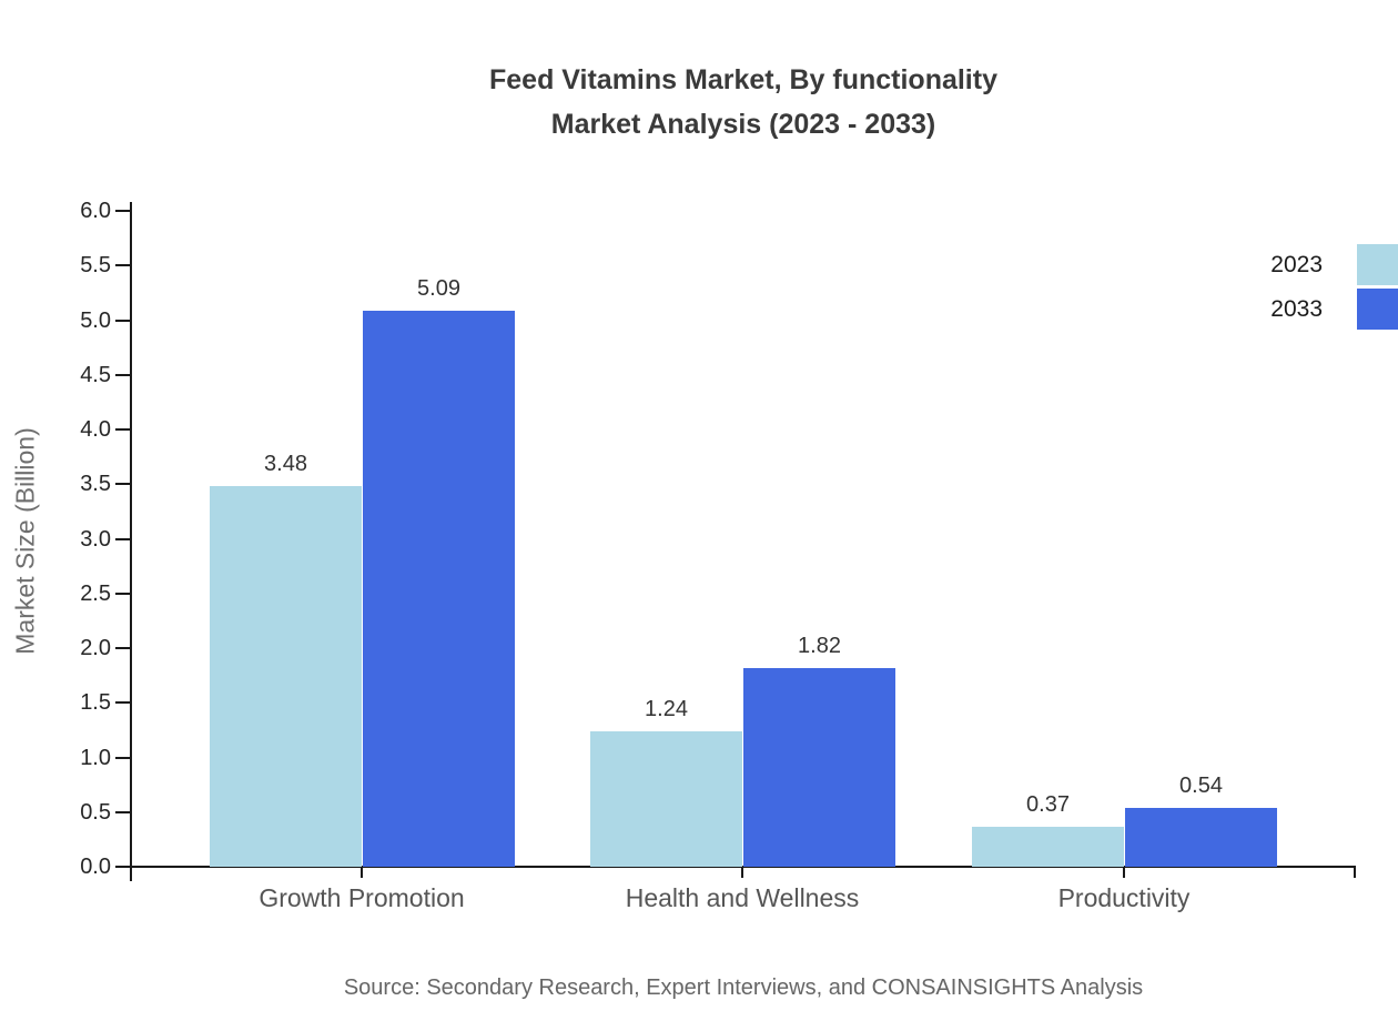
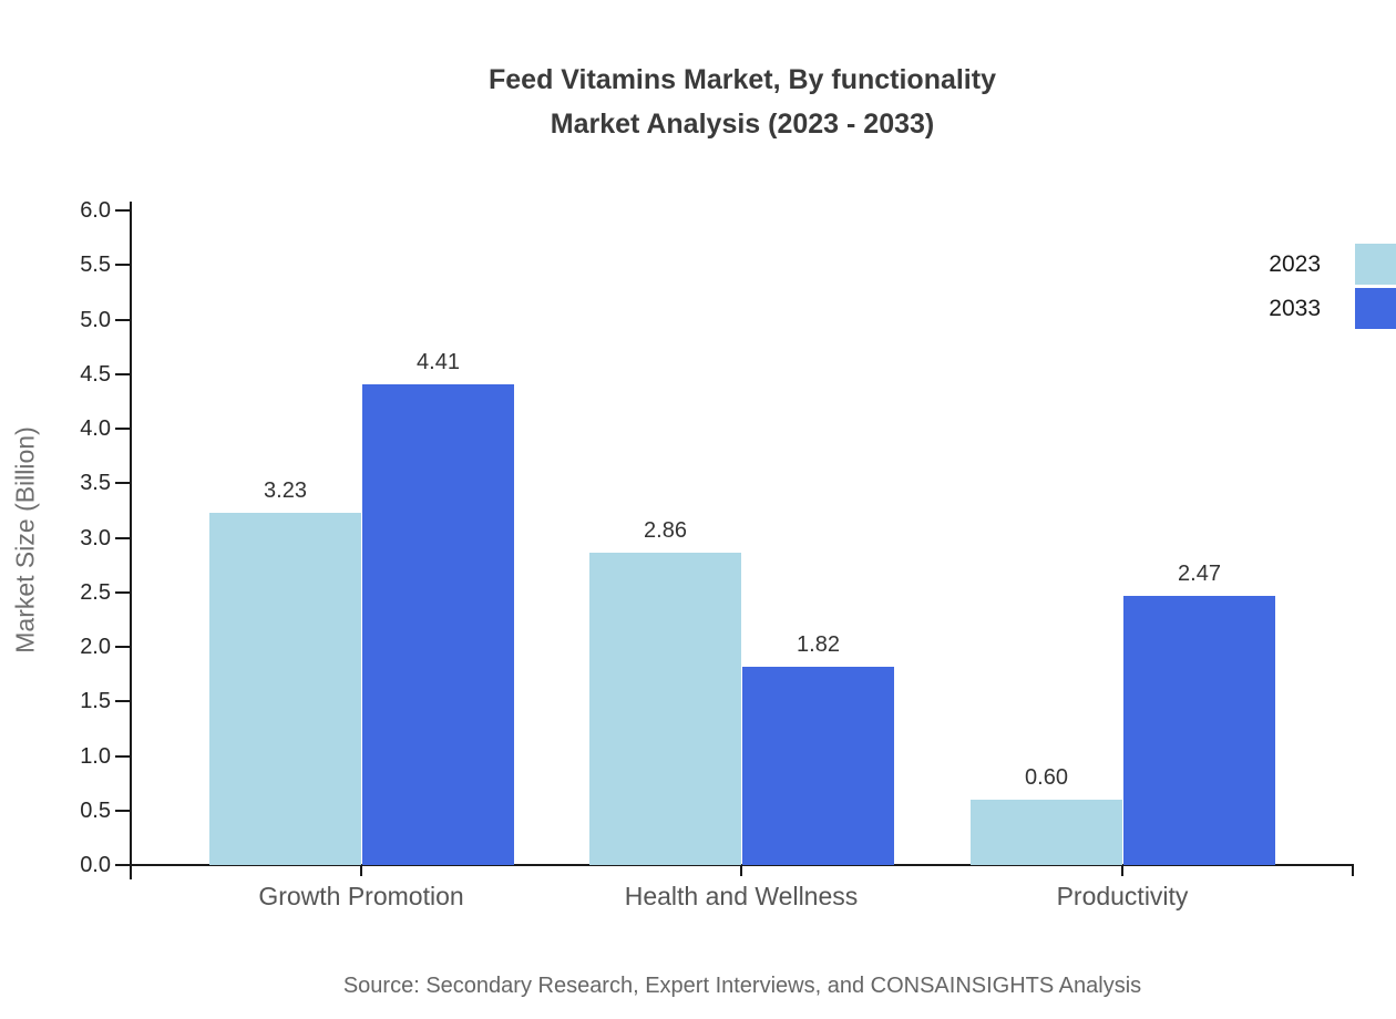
2023/Growth Promotion: 3.48 -> 3.23
2033/Growth Promotion: 5.09 -> 4.41
2023/Health and Wellness: 1.24 -> 2.86
2023/Productivity: 0.37 -> 0.60
2033/Productivity: 0.54 -> 2.47
